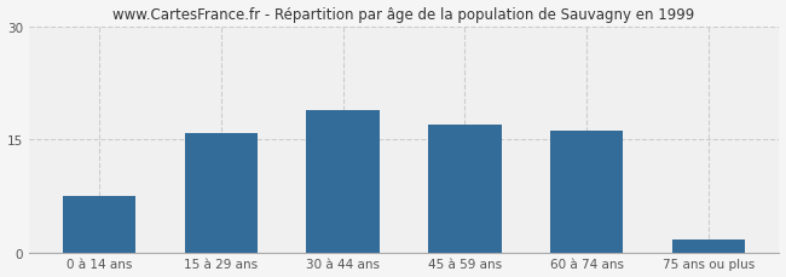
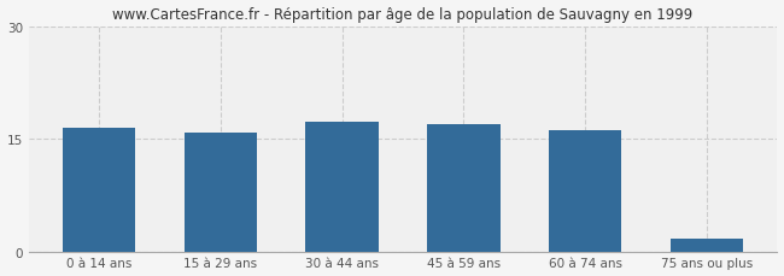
0 à 14 ans: 7.4 -> 16.5
30 à 44 ans: 18.8 -> 17.2
